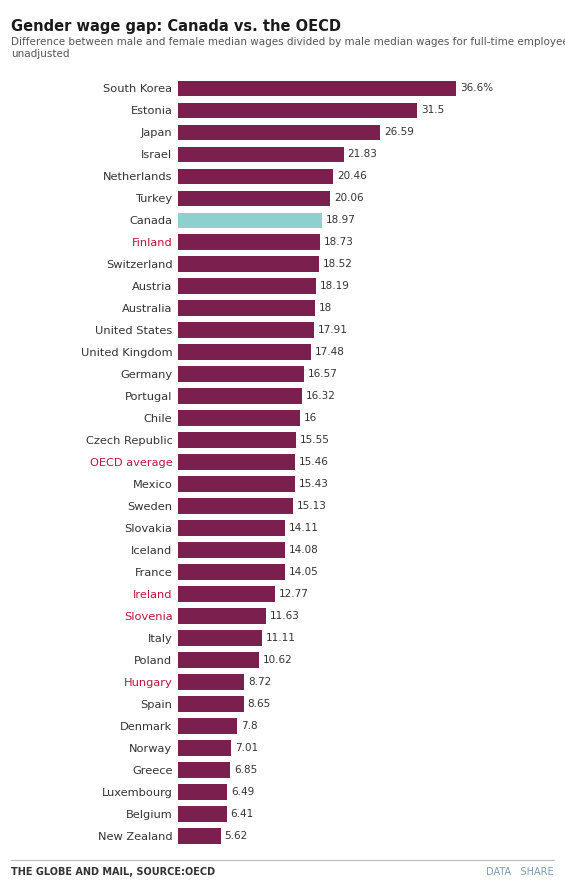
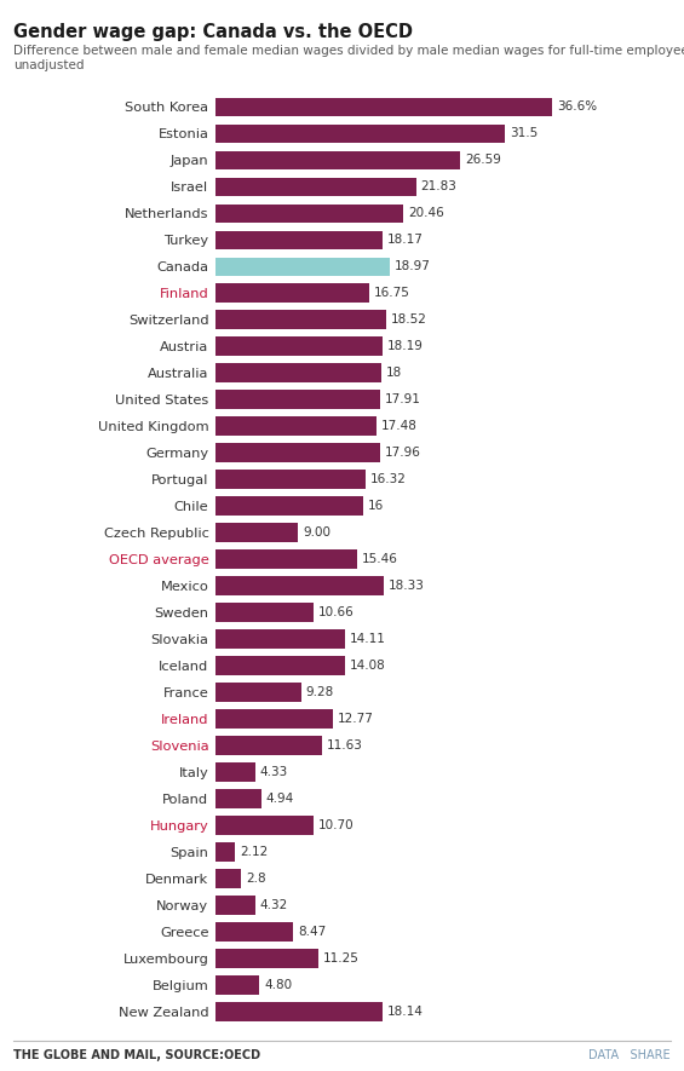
Turkey: 20.06 -> 18.17
Finland: 18.73 -> 16.75
Germany: 16.57 -> 17.96
Czech Republic: 15.55 -> 9.00
Mexico: 15.43 -> 18.33
Sweden: 15.13 -> 10.66
France: 14.05 -> 9.28
Italy: 11.11 -> 4.33
Poland: 10.62 -> 4.94
Hungary: 8.72 -> 10.70
Spain: 8.65 -> 2.12
Denmark: 7.8 -> 2.8
Norway: 7.01 -> 4.32
Greece: 6.85 -> 8.47
Luxembourg: 6.49 -> 11.25
Belgium: 6.41 -> 4.80
New Zealand: 5.62 -> 18.14
